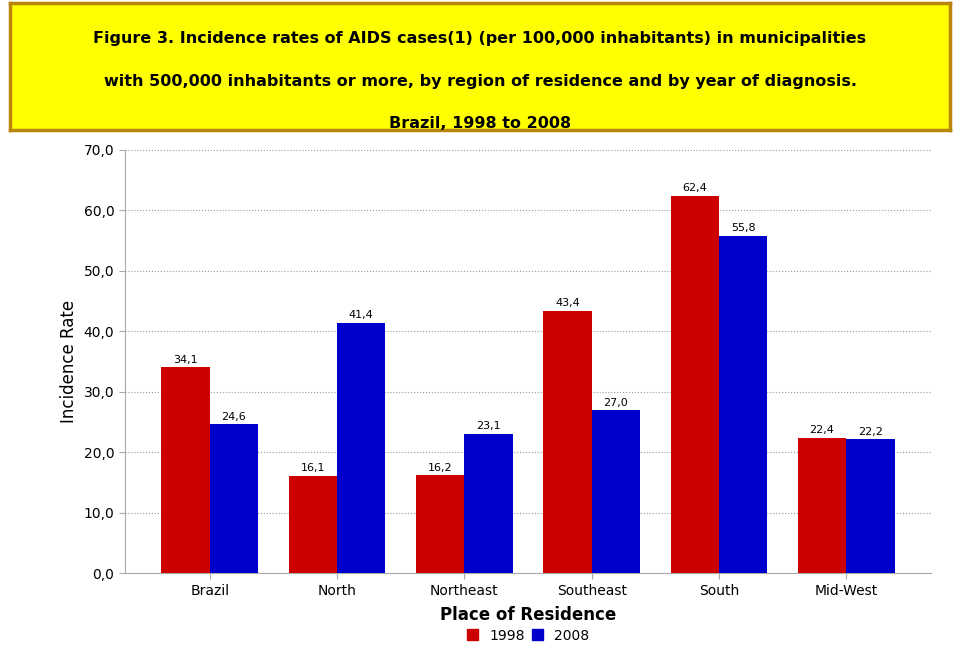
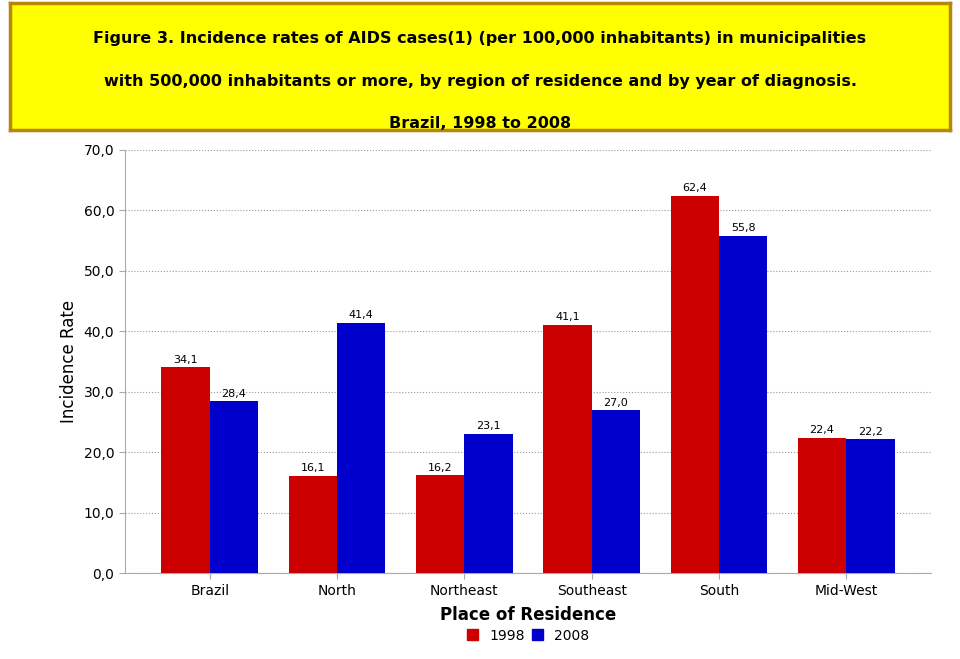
2008/Brazil: 24,6 -> 28,4
1998/Southeast: 43,4 -> 41,1
